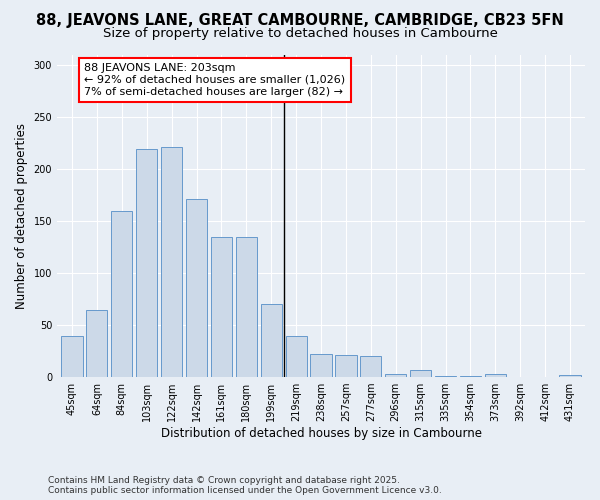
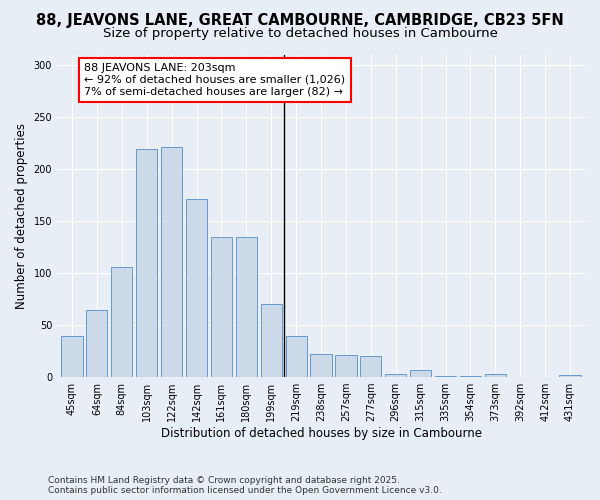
84sqm: 160 -> 106
